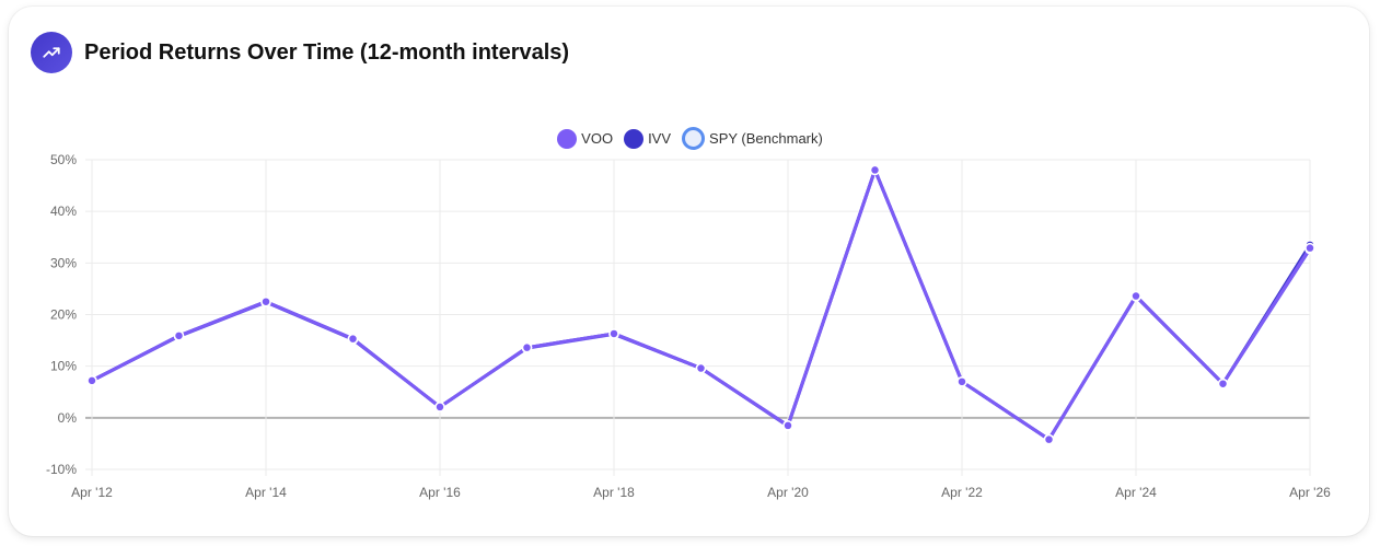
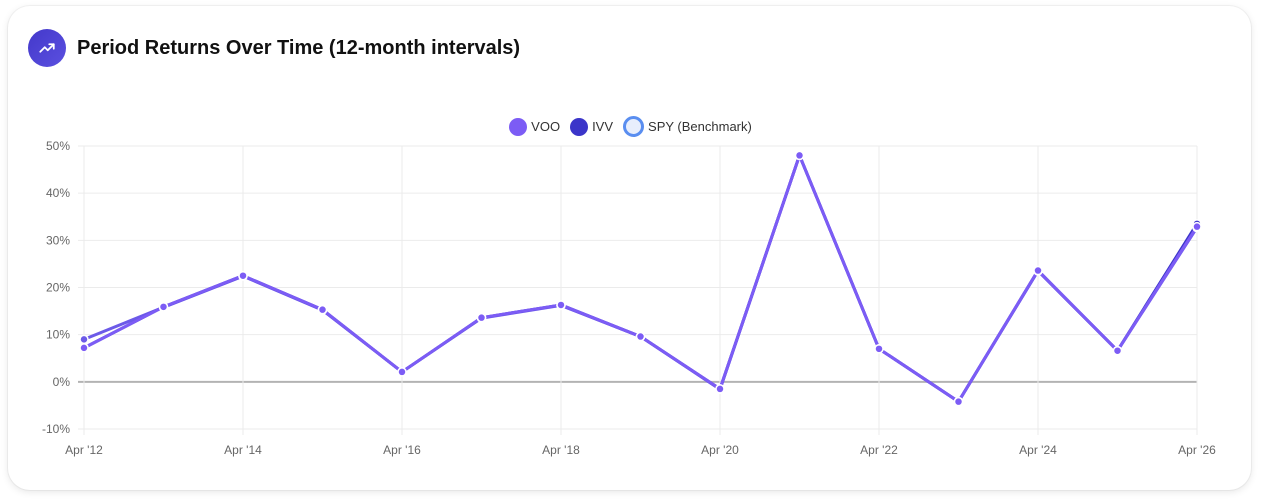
SPY (Benchmark)/Apr '12: 7% -> 9%
